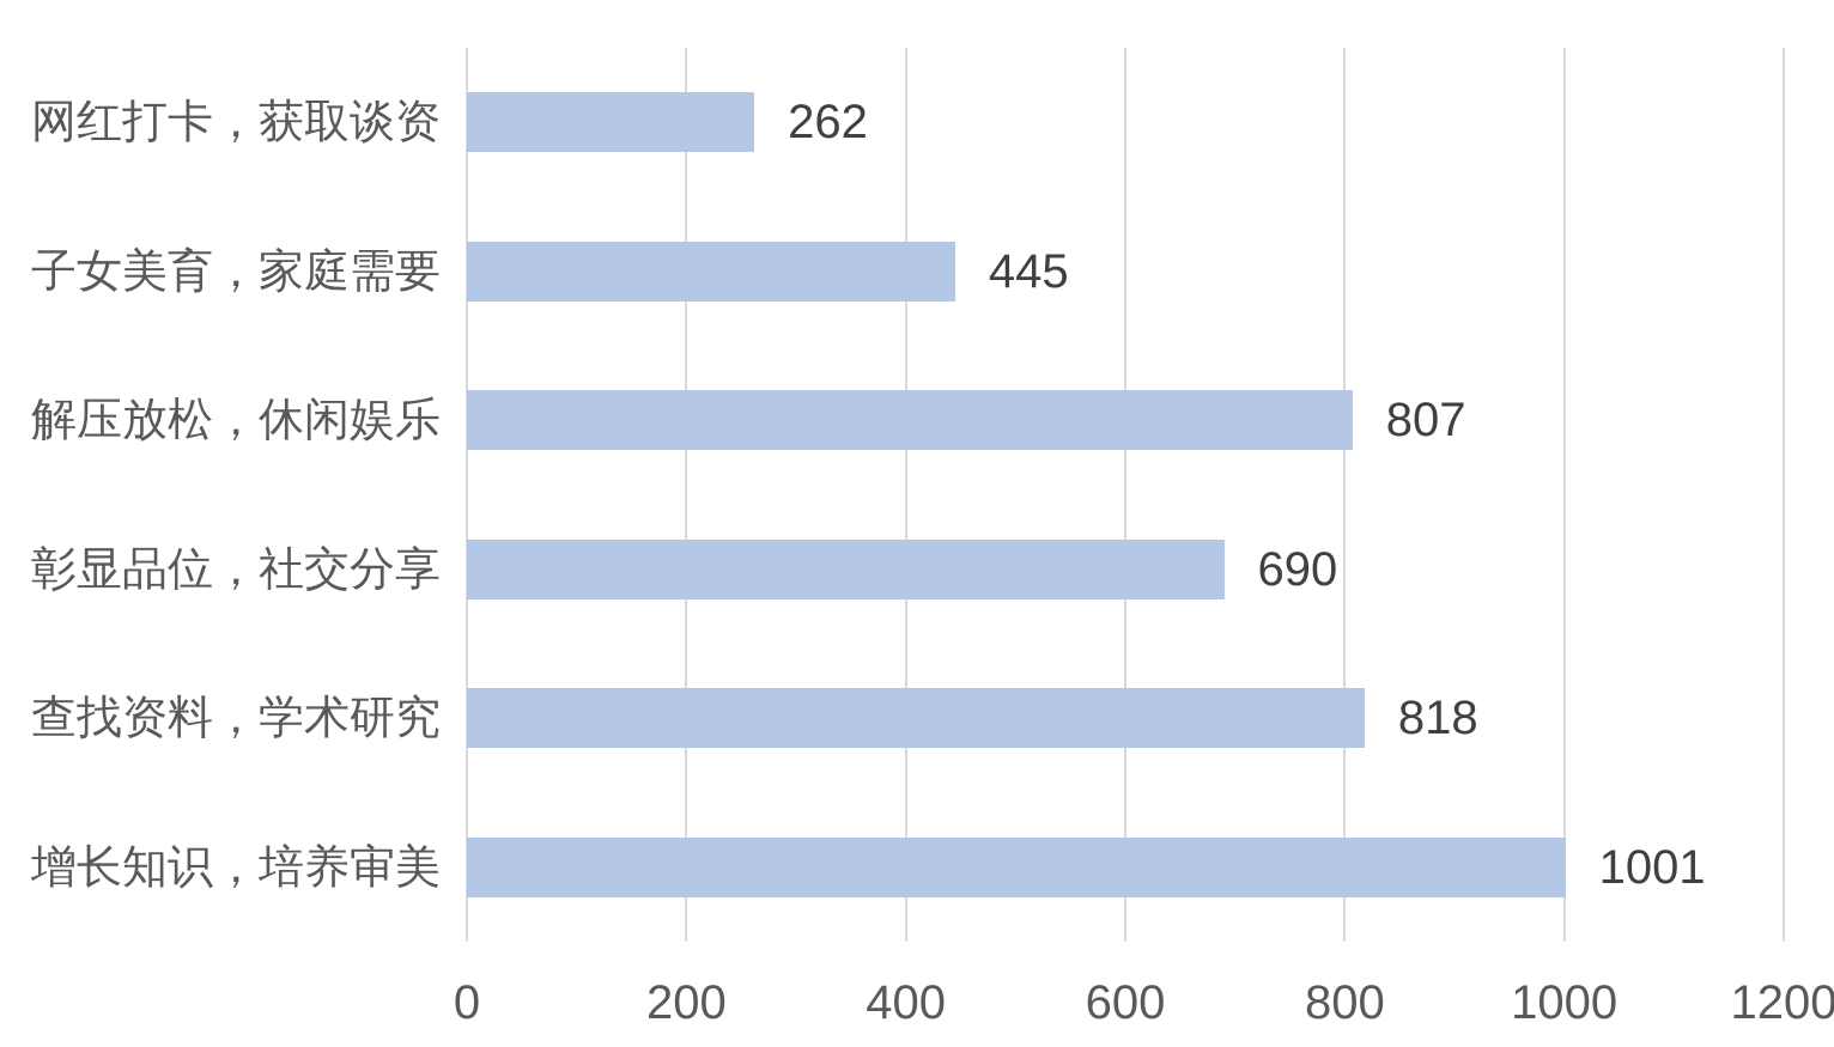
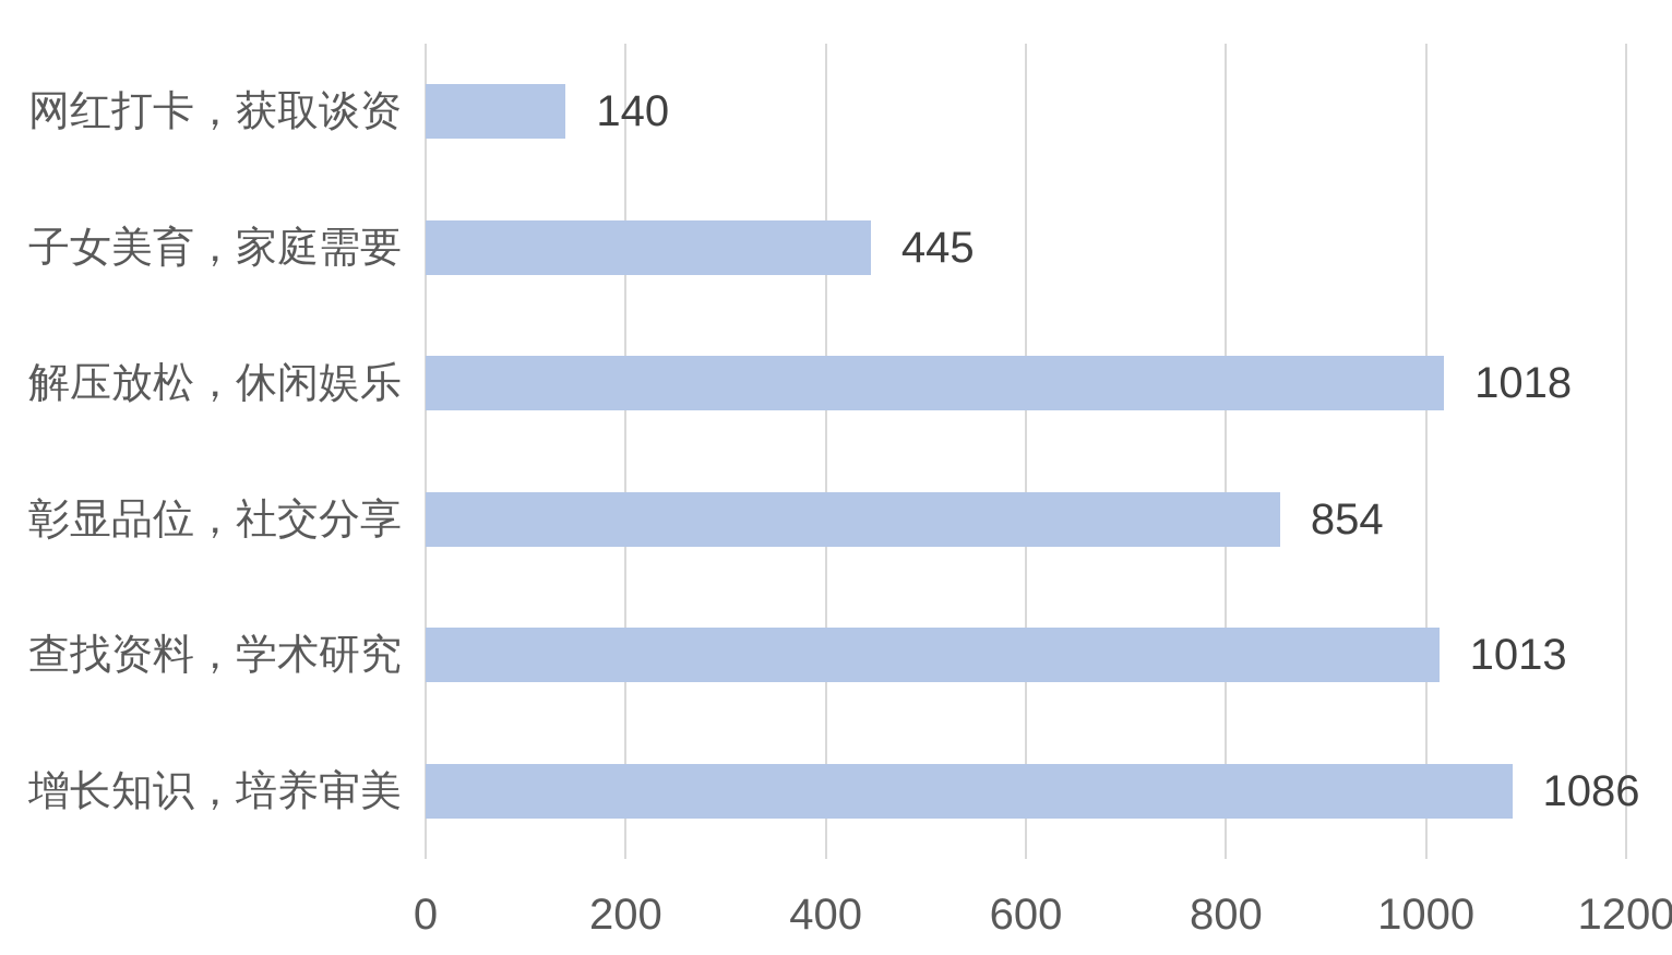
网红打卡，获取谈资: 262 -> 140
解压放松，休闲娱乐: 807 -> 1018
彰显品位，社交分享: 690 -> 854
查找资料，学术研究: 818 -> 1013
增长知识，培养审美: 1001 -> 1086
